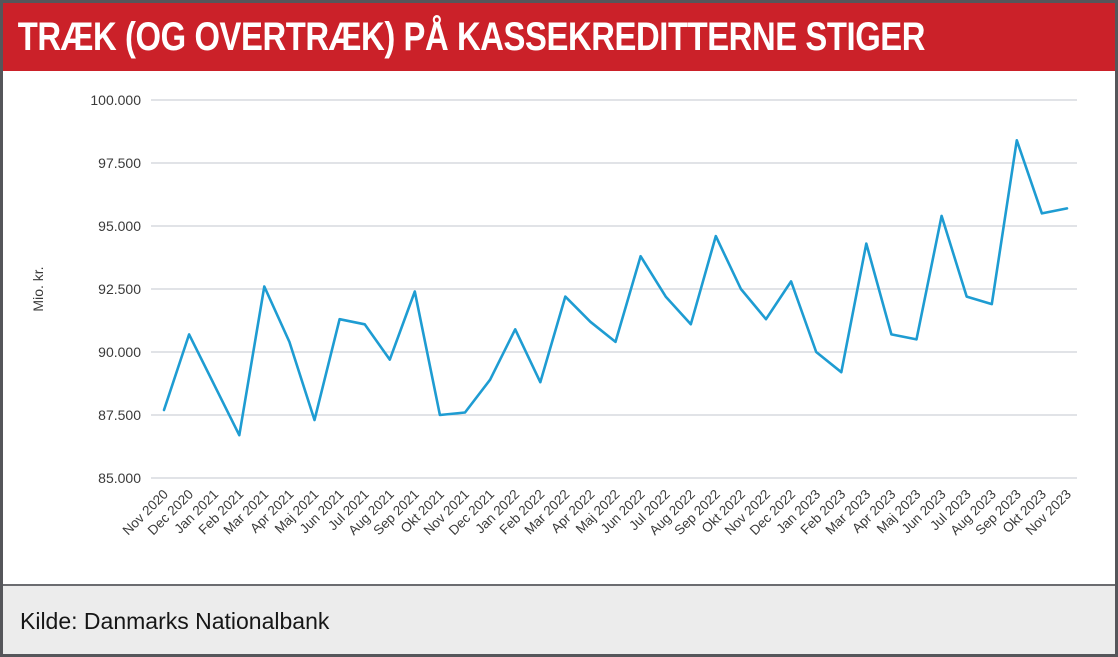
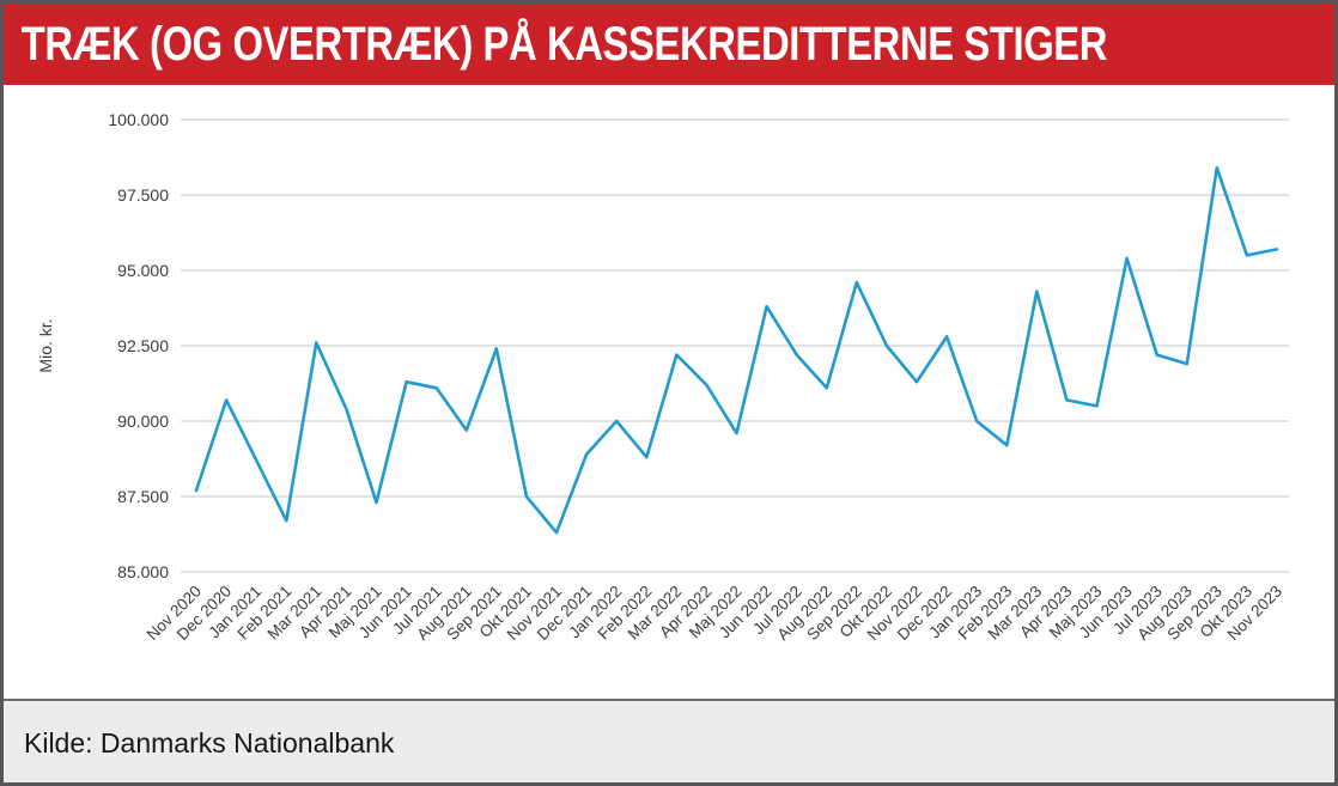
Nov 2021: 87600 -> 86300
Jan 2022: 90900 -> 90000
Maj 2022: 90400 -> 89600
